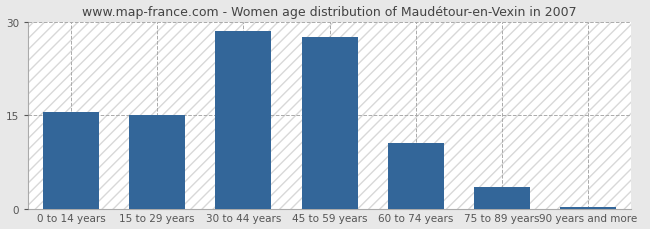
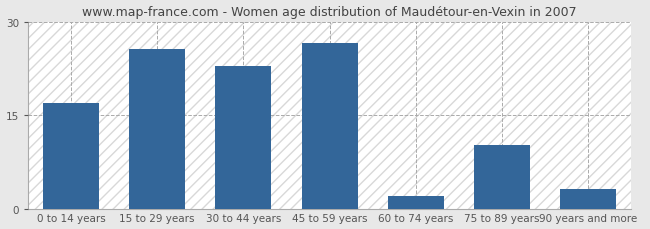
0 to 14 years: 15.5 -> 17.0
15 to 29 years: 15.0 -> 25.6
30 to 44 years: 28.5 -> 22.8
45 to 59 years: 27.5 -> 26.6
60 to 74 years: 10.5 -> 2.0
75 to 89 years: 3.5 -> 10.2
90 years and more: 0.3 -> 3.2
